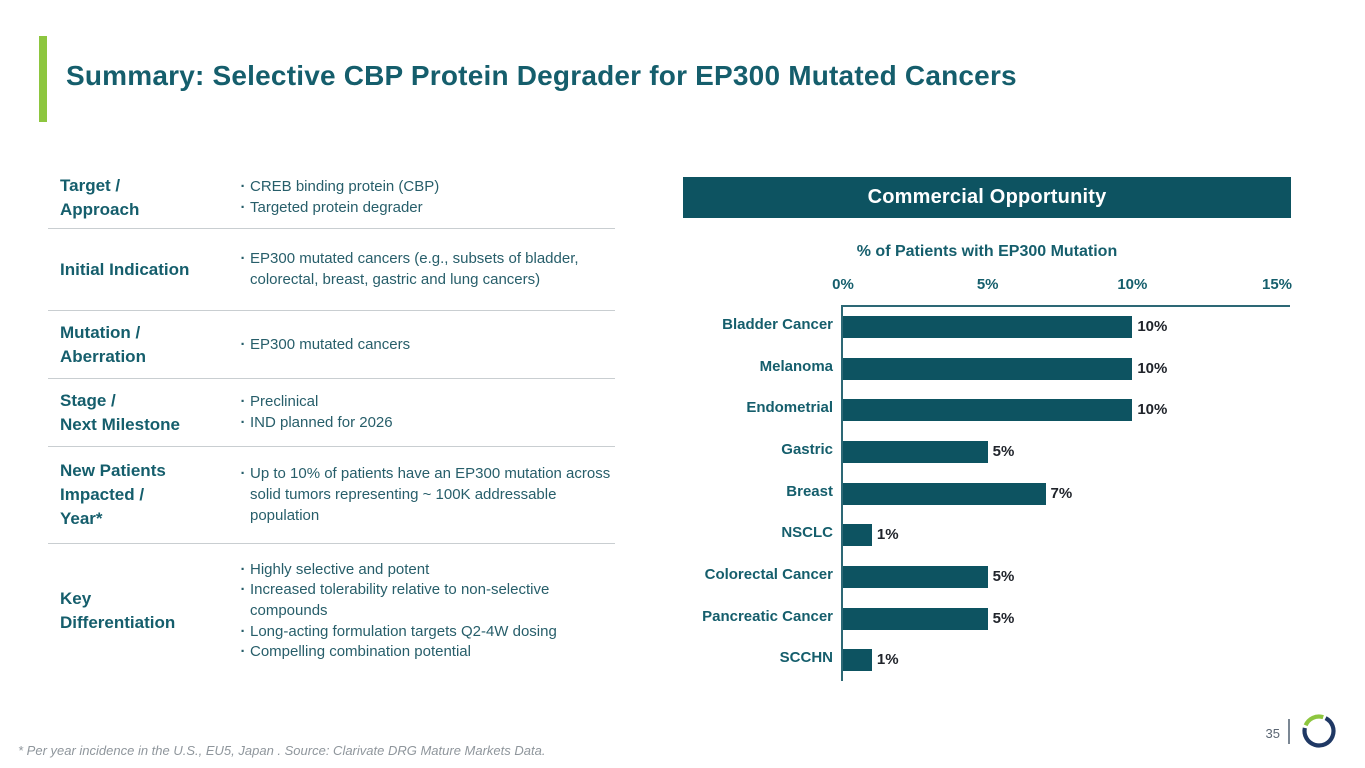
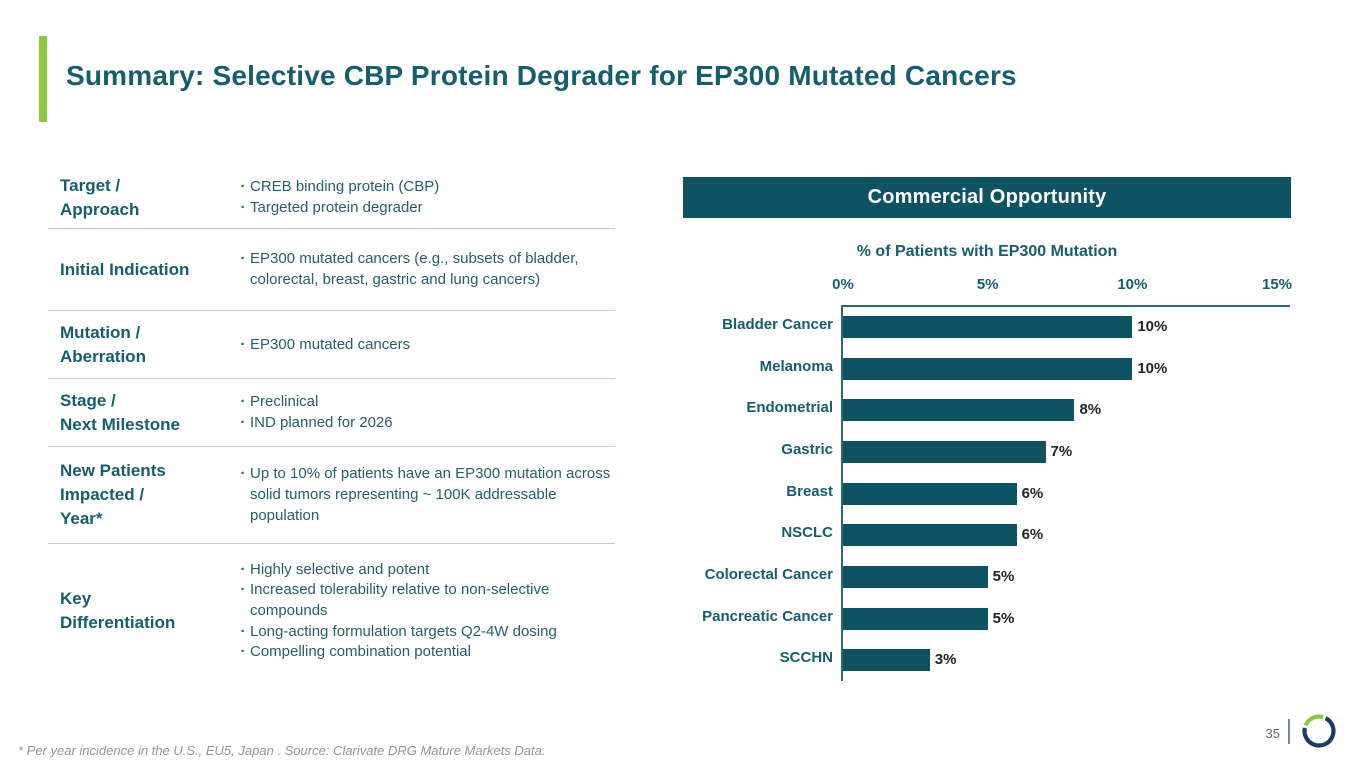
Endometrial: 10% -> 8%
Gastric: 5% -> 7%
Breast: 7% -> 6%
NSCLC: 1% -> 6%
SCCHN: 1% -> 3%
